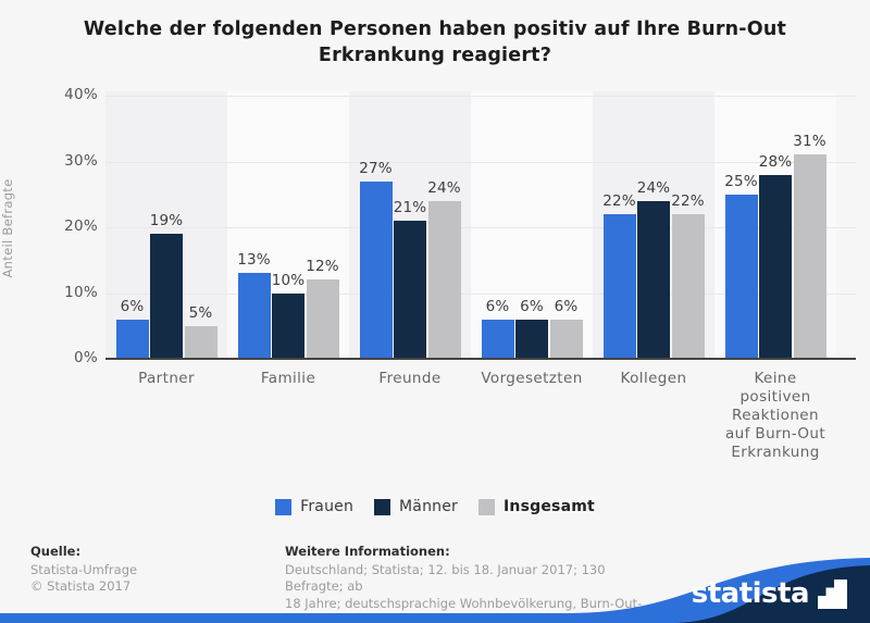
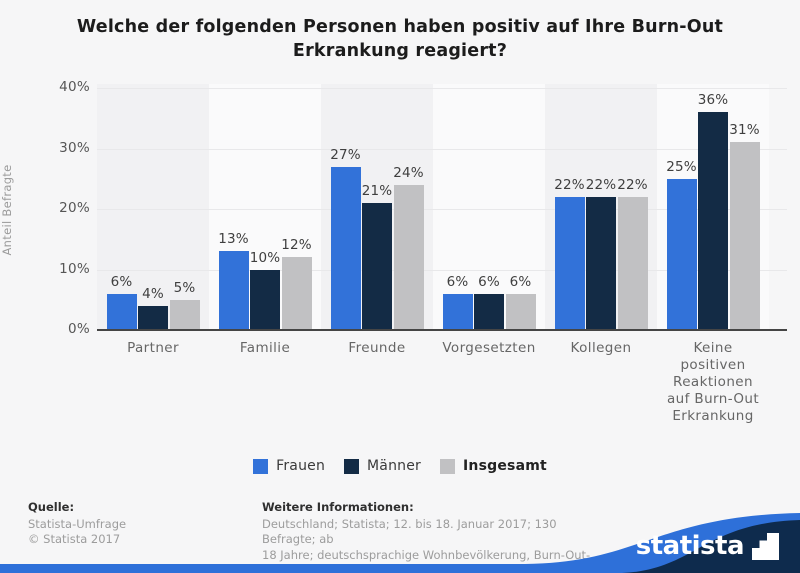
Männer/Partner: 19% -> 4%
Männer/Kollegen: 24% -> 22%
Männer/Keine positiven Reaktionen auf Burn-Out Erkrankung: 28% -> 36%
